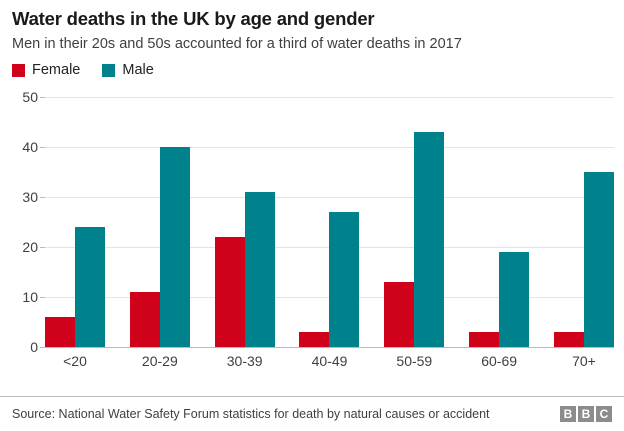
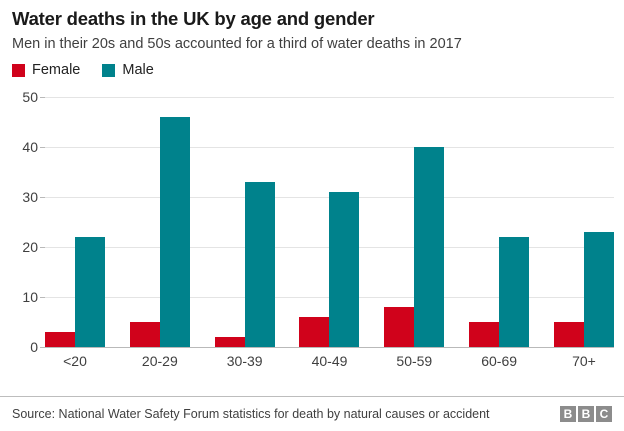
Female/<20: 6 -> 3
Male/<20: 24 -> 22
Female/20-29: 11 -> 5
Male/20-29: 40 -> 46
Female/30-39: 22 -> 2
Male/30-39: 31 -> 33
Female/40-49: 3 -> 6
Male/40-49: 27 -> 31
Female/50-59: 13 -> 8
Male/50-59: 43 -> 40
Female/60-69: 3 -> 5
Male/60-69: 19 -> 22
Female/70+: 3 -> 5
Male/70+: 35 -> 23
